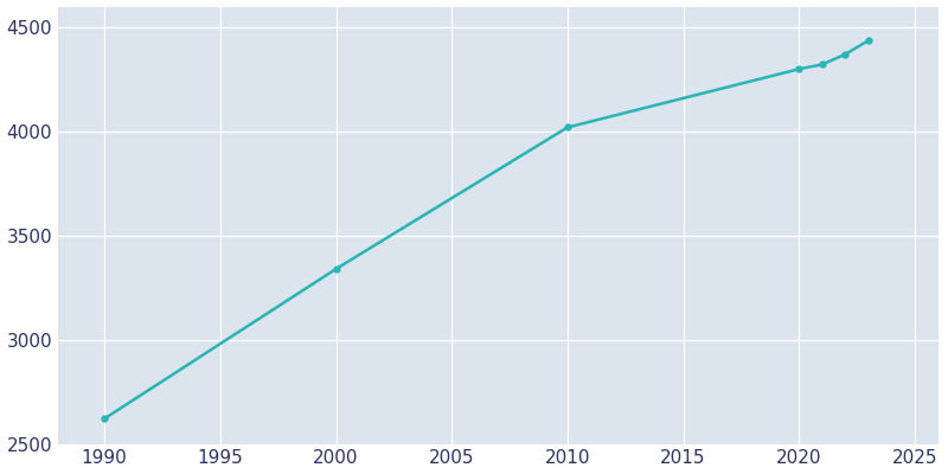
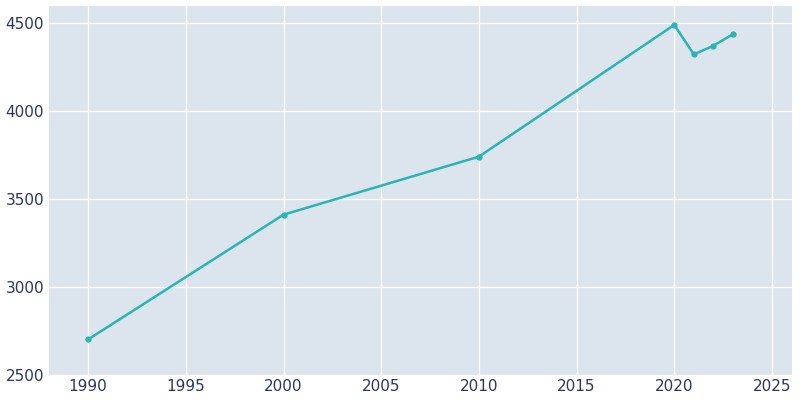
1990: 2620 -> 2700
2000: 3340 -> 3410
2010: 4020 -> 3740
2020: 4300 -> 4490
